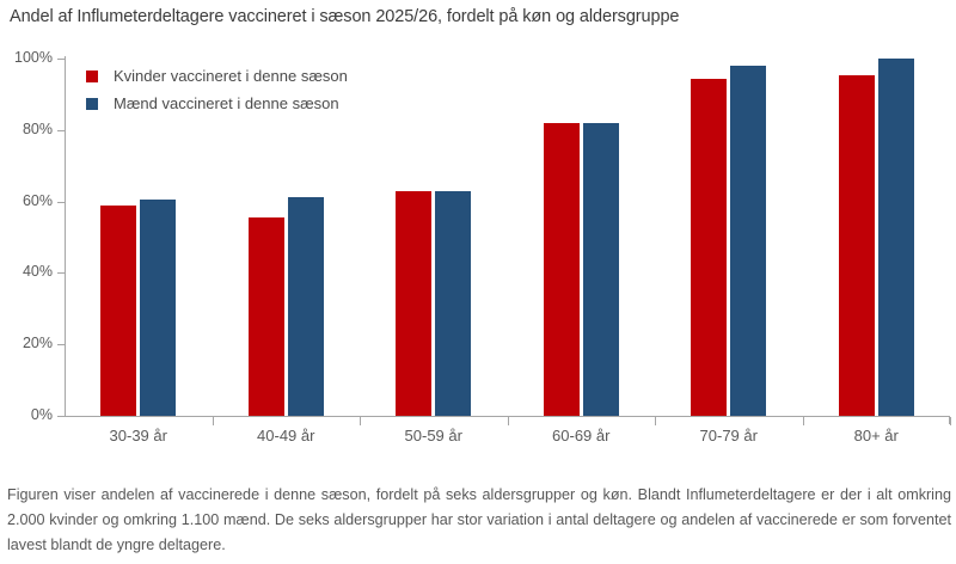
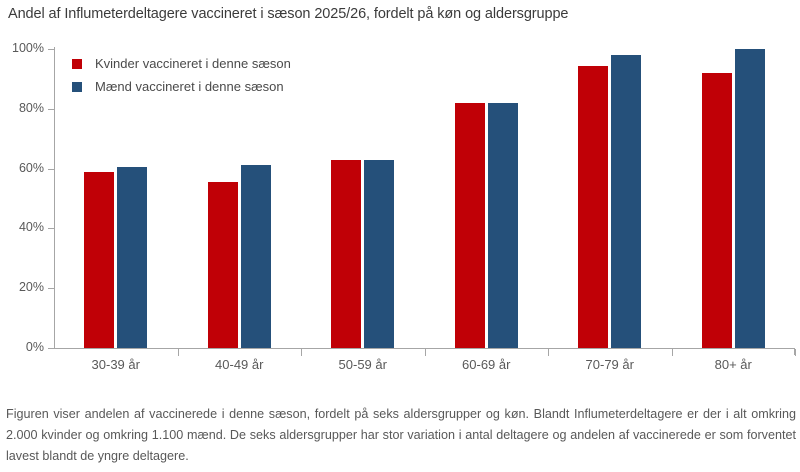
Kvinder vaccineret i denne sæson/80+ år: 95% -> 92%
